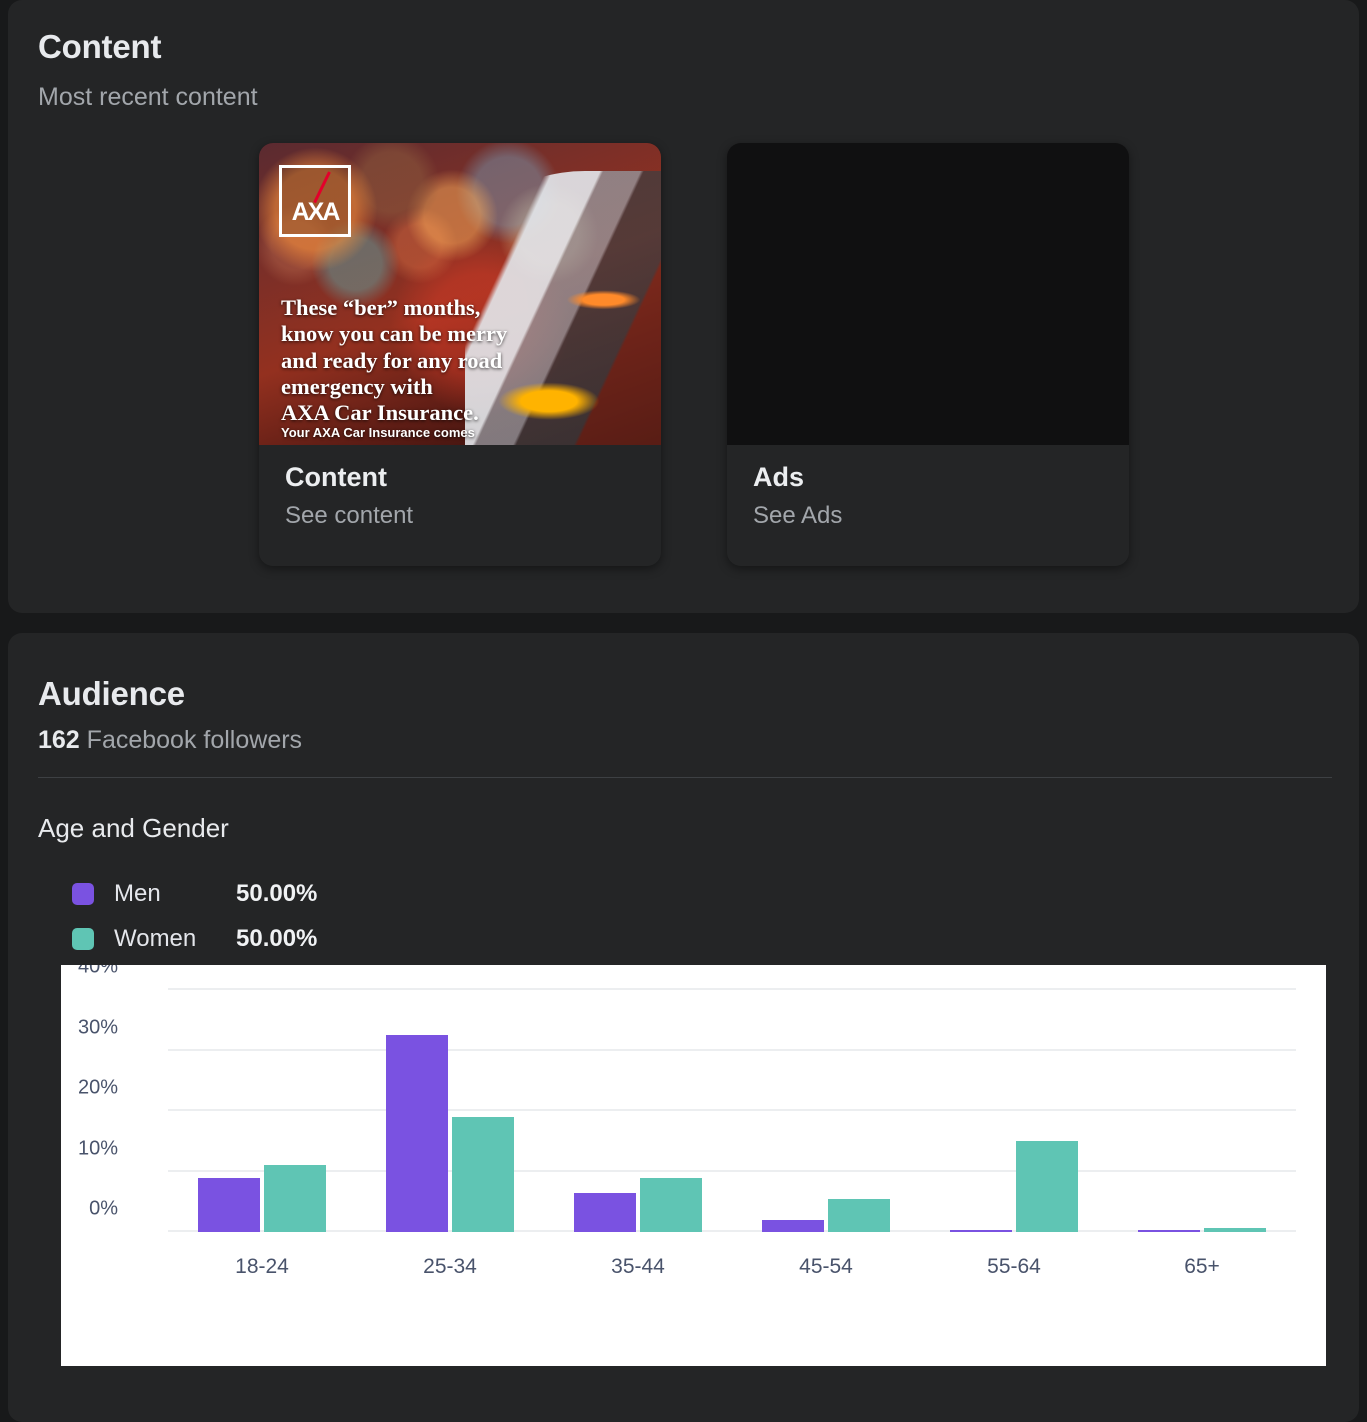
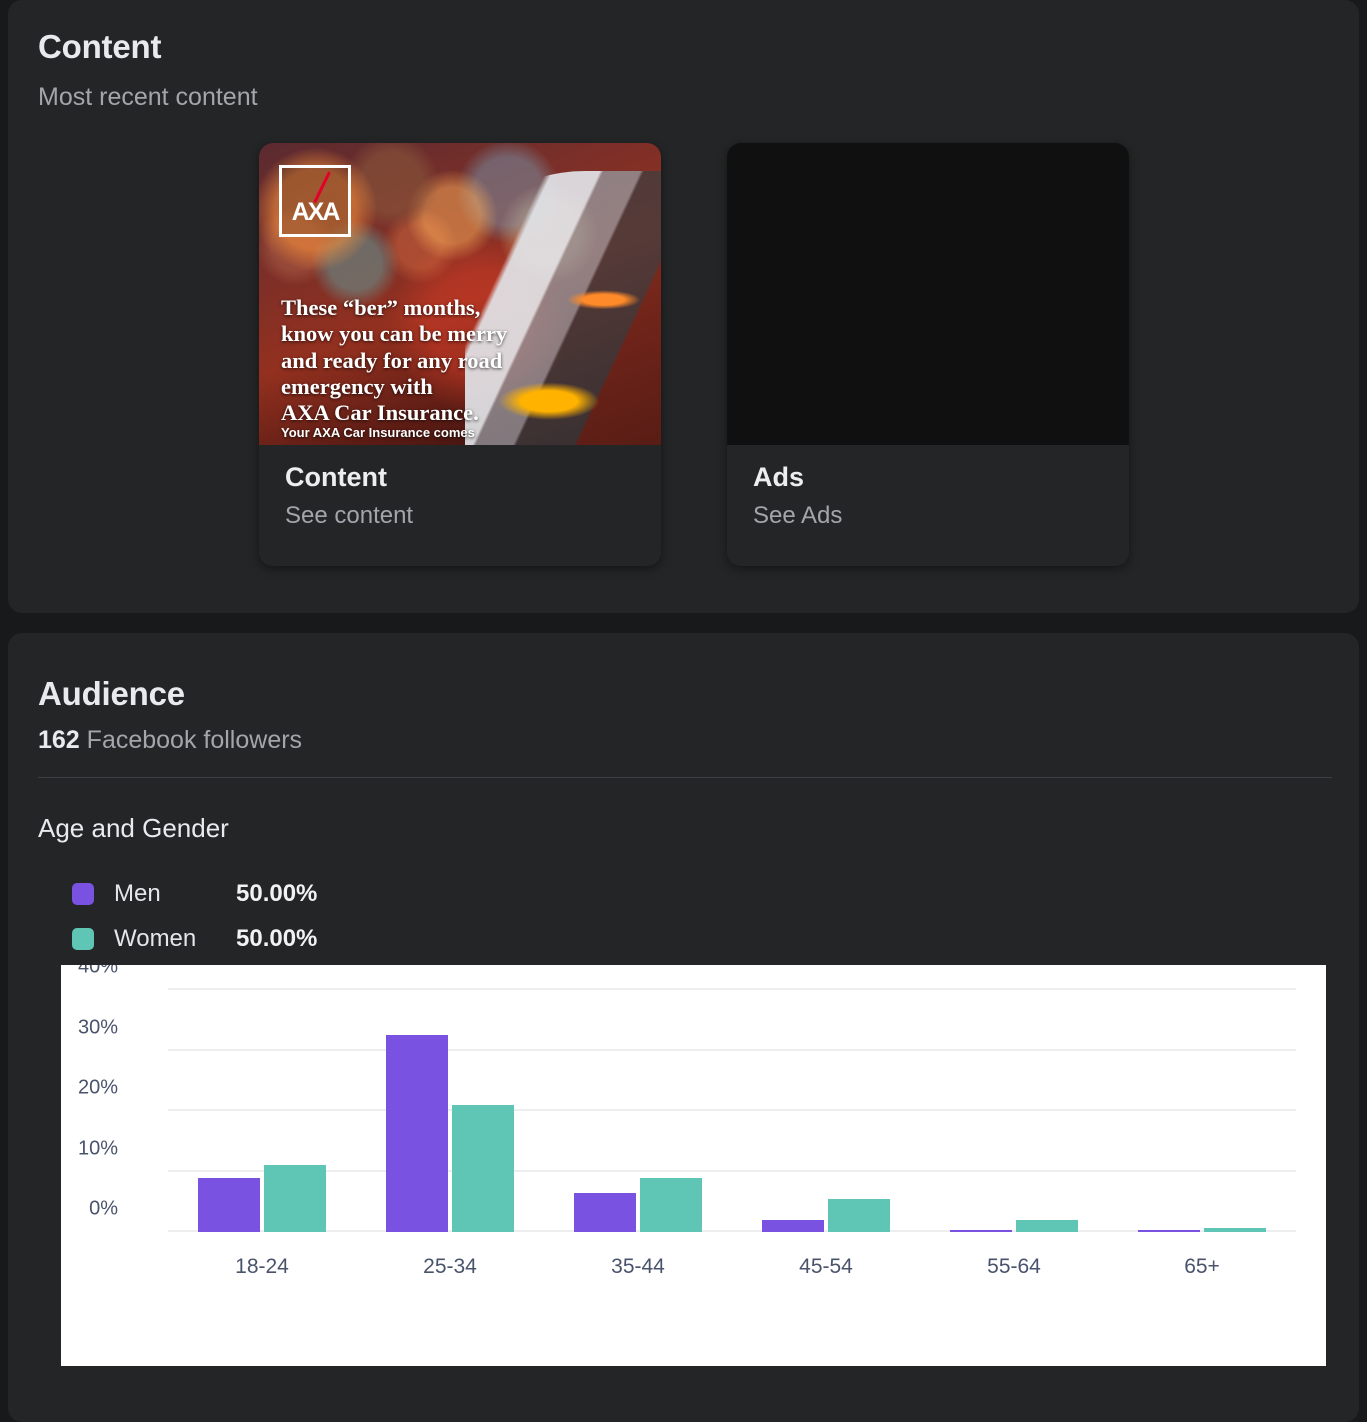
Women/25-34: 19% -> 21%
Women/55-64: 15% -> 2%
